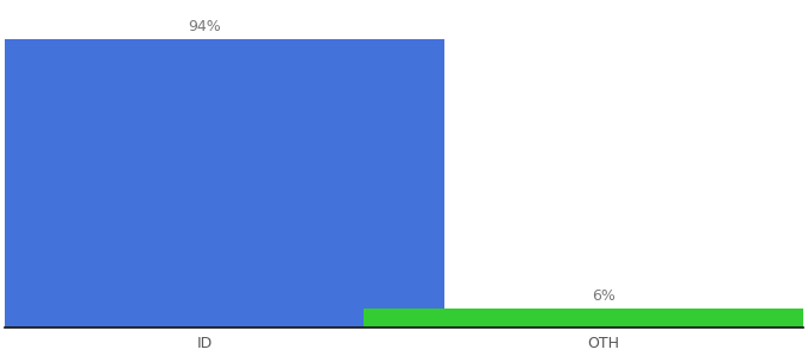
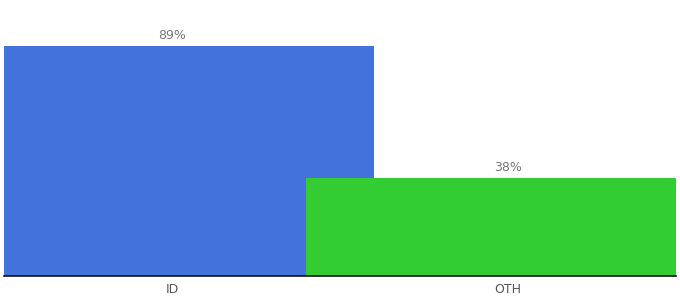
ID: 94% -> 89%
OTH: 6% -> 38%
